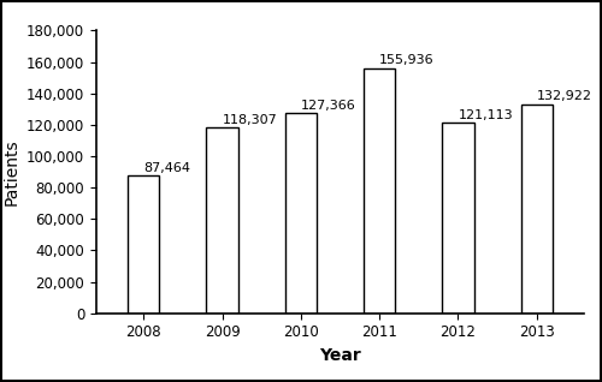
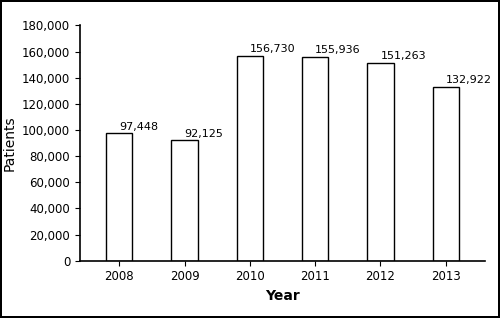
2008: 87,464 -> 97,448
2009: 118,307 -> 92,125
2010: 127,366 -> 156,730
2012: 121,113 -> 151,263
